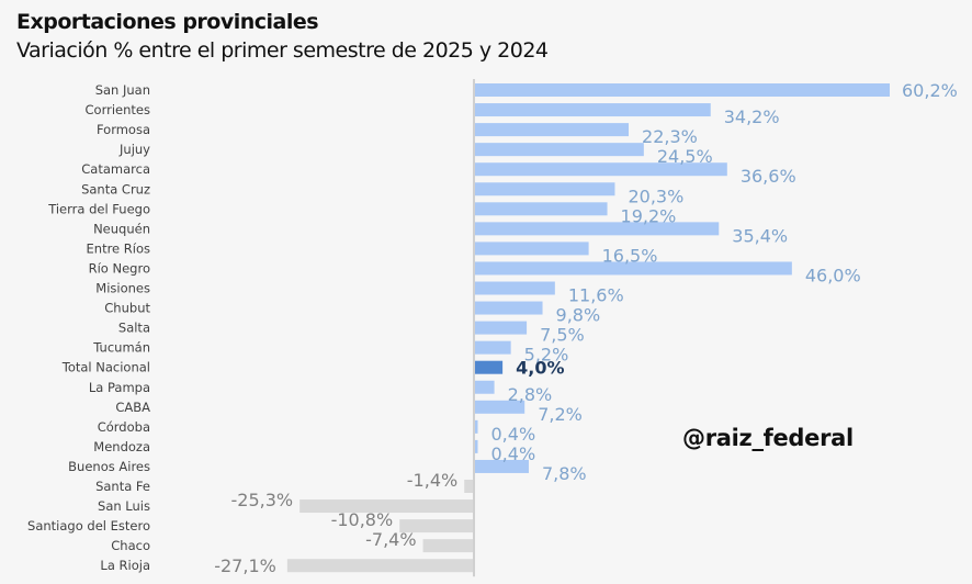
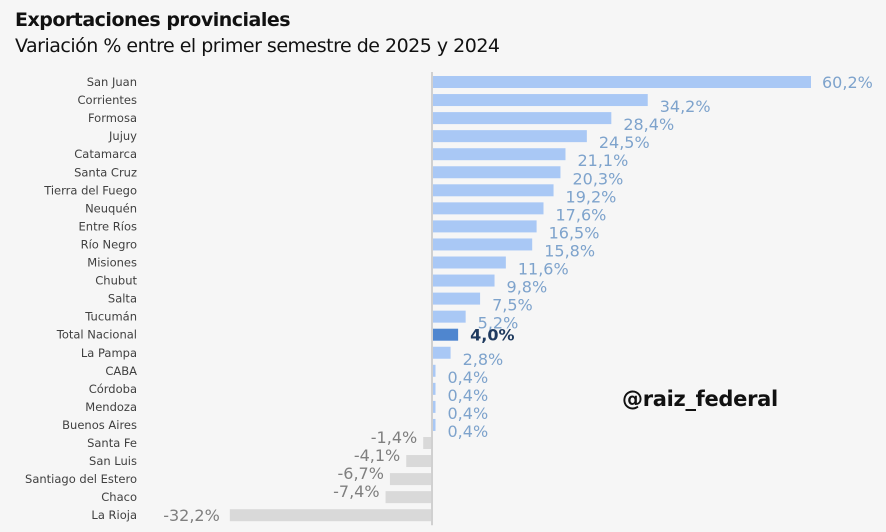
Formosa: 22,3% -> 28,4%
Catamarca: 36,6% -> 21,1%
Neuquén: 35,4% -> 17,6%
Río Negro: 46,0% -> 15,8%
CABA: 7,2% -> 0,4%
Buenos Aires: 7,8% -> 0,4%
San Luis: -25,3% -> -4,1%
Santiago del Estero: -10,8% -> -6,7%
La Rioja: -27,1% -> -32,2%
